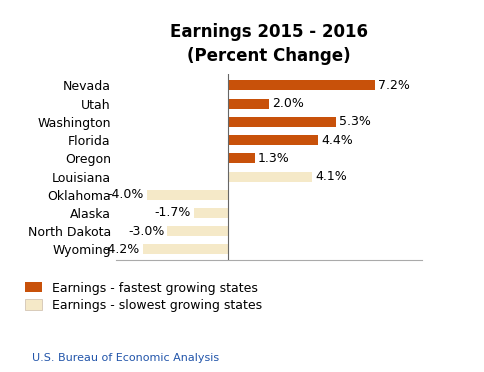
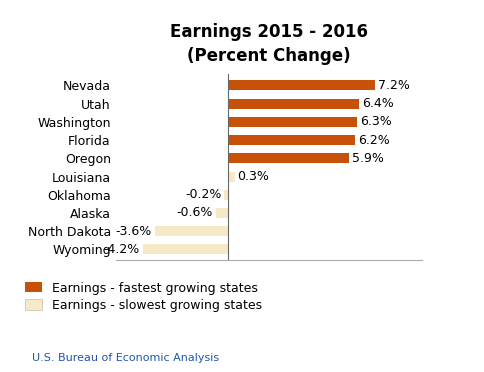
Utah: 2.0% -> 6.4%
Washington: 5.3% -> 6.3%
Florida: 4.4% -> 6.2%
Oregon: 1.3% -> 5.9%
Louisiana: 4.1% -> 0.3%
Oklahoma: -4.0% -> -0.2%
Alaska: -1.7% -> -0.6%
North Dakota: -3.0% -> -3.6%
